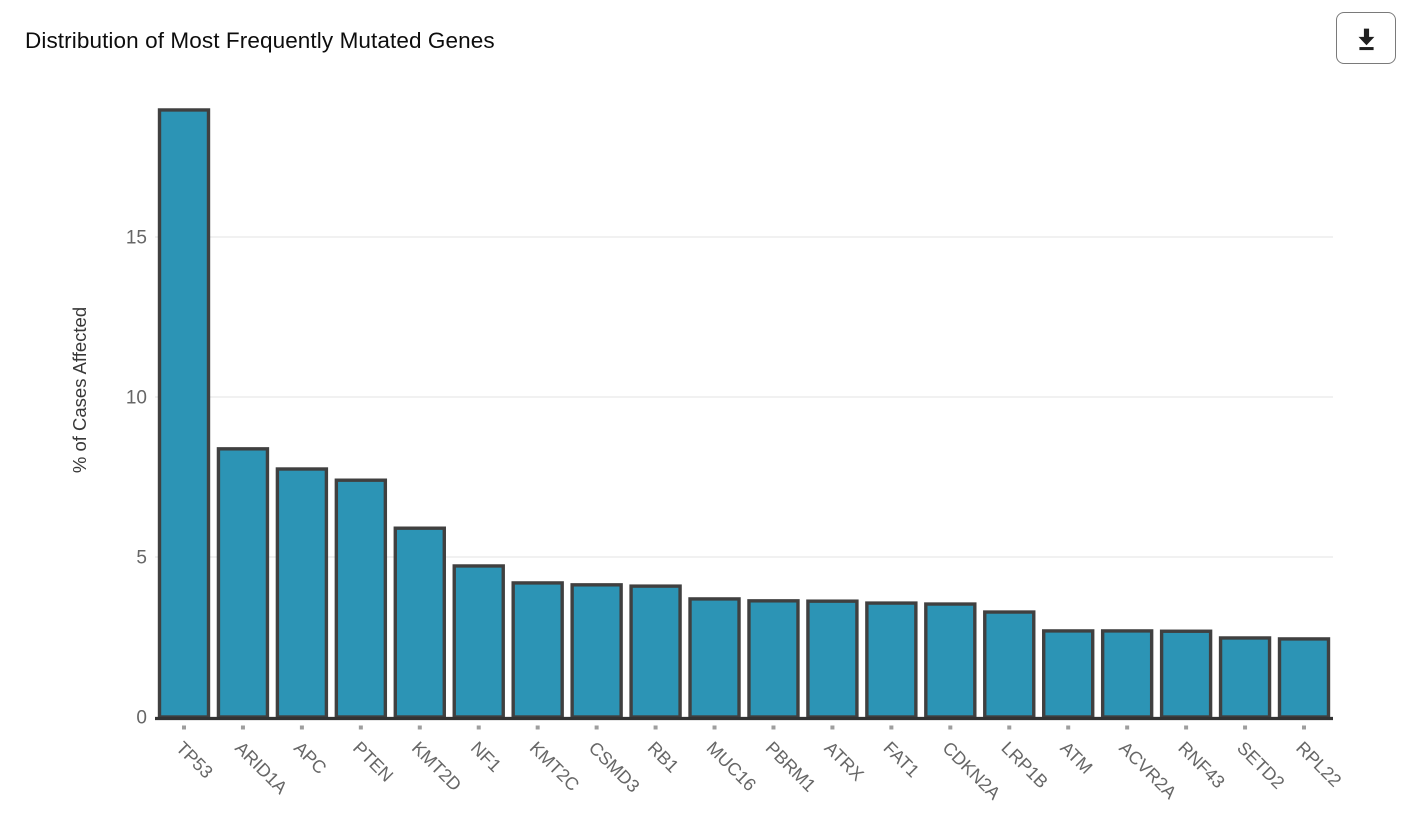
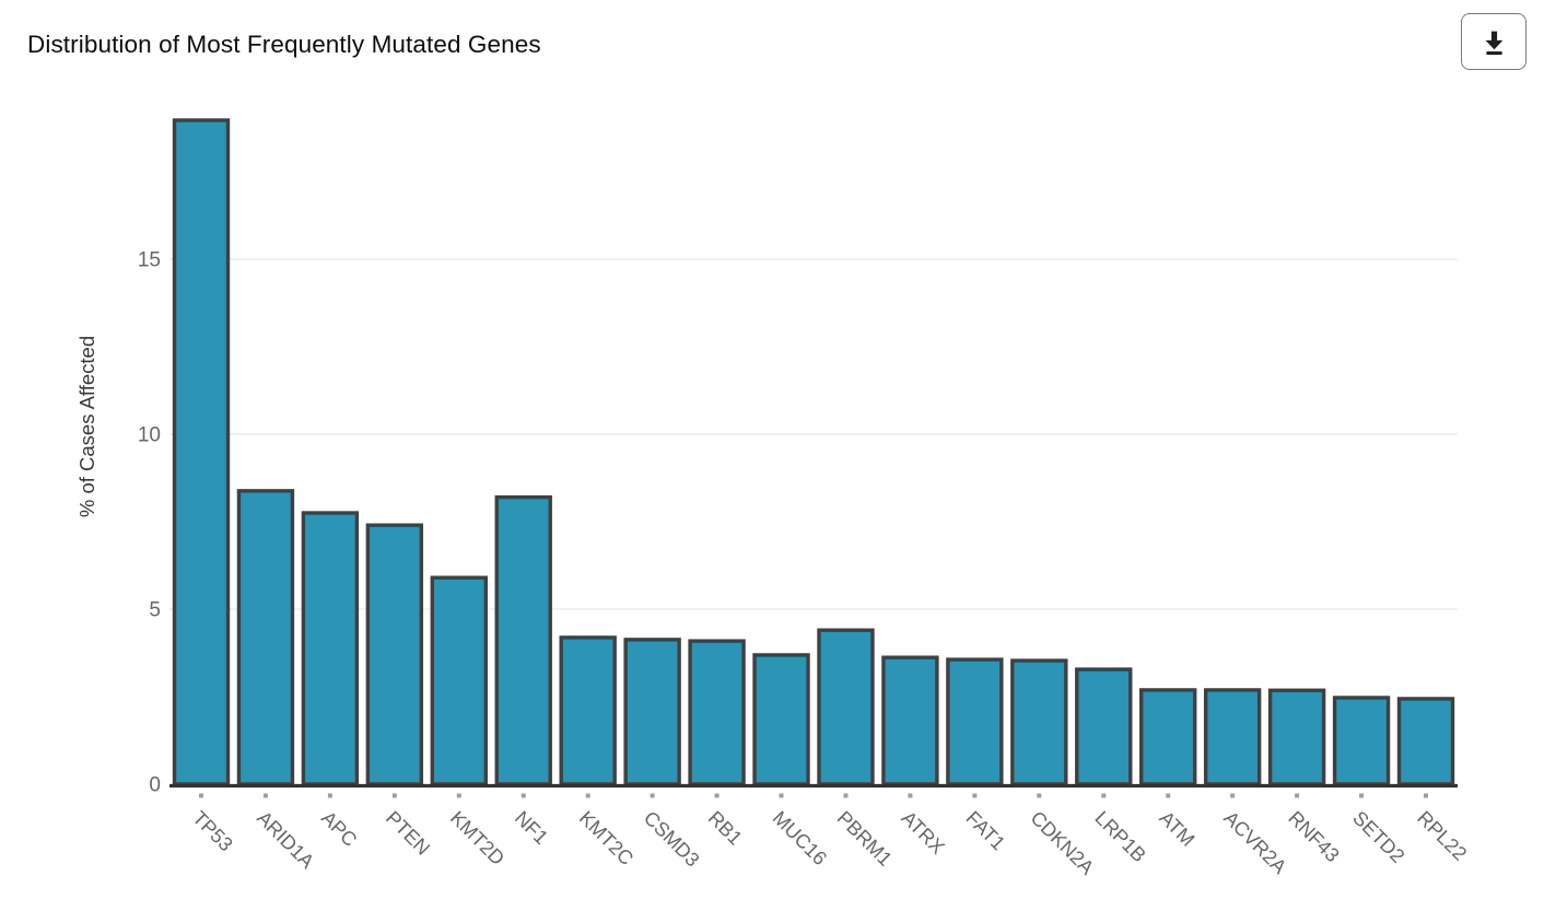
NF1: 4.7 -> 8.2
PBRM1: 3.6 -> 4.4
